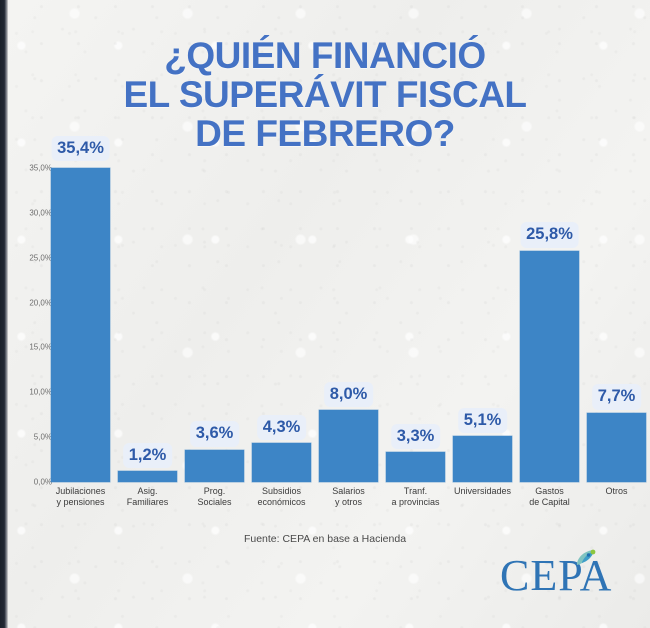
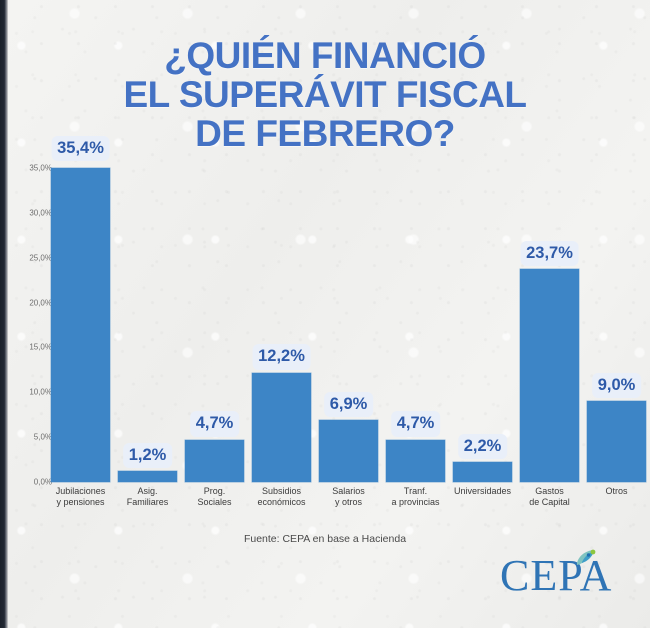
Prog. Sociales: 3,6% -> 4,7%
Subsidios económicos: 4,3% -> 12,2%
Salarios y otros: 8,0% -> 6,9%
Tranf. a provincias: 3,3% -> 4,7%
Universidades: 5,1% -> 2,2%
Gastos de Capital: 25,8% -> 23,7%
Otros: 7,7% -> 9,0%
